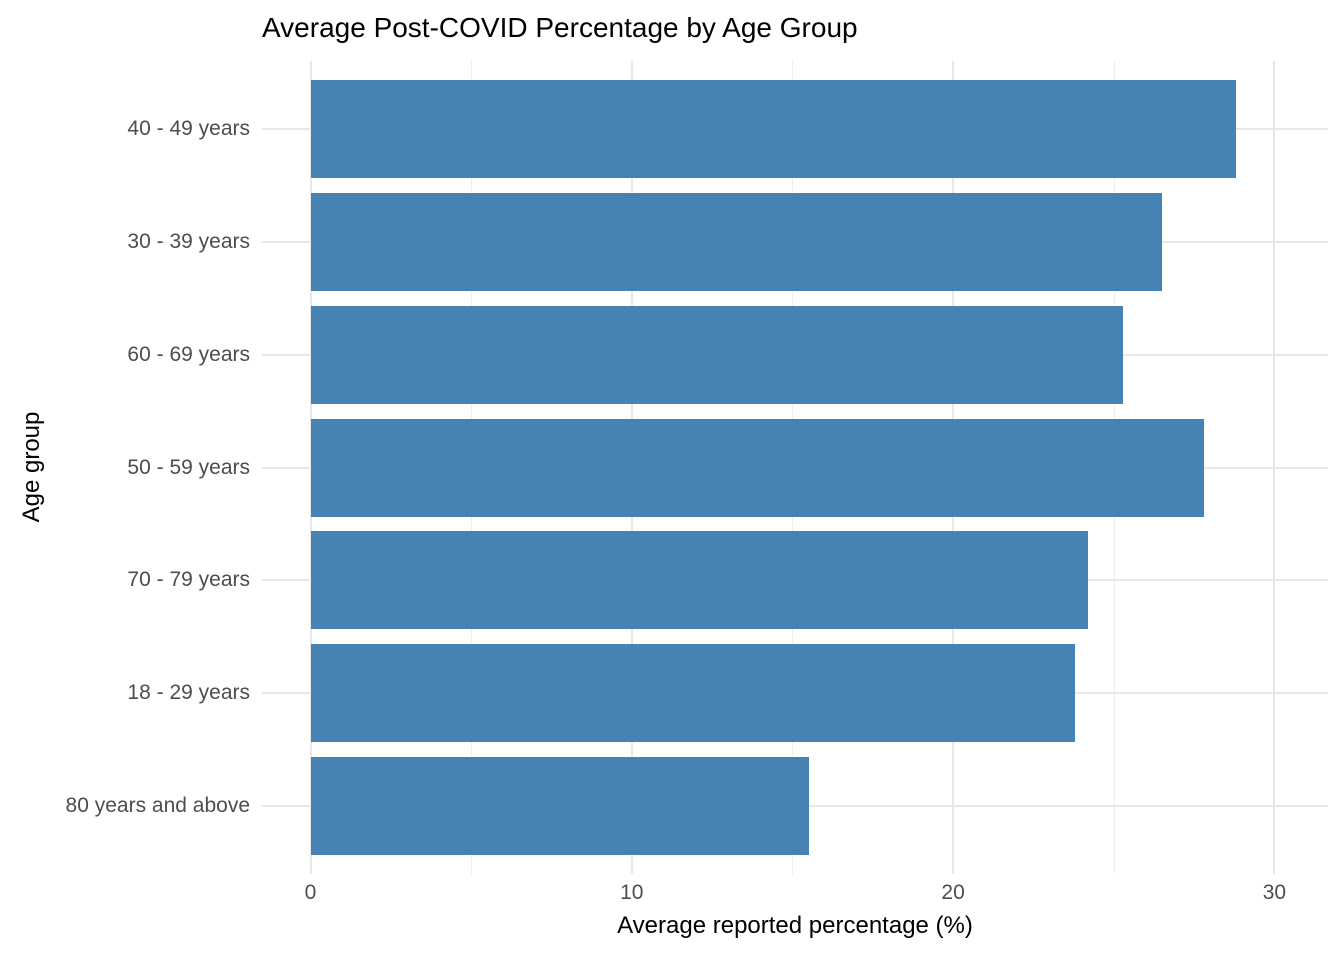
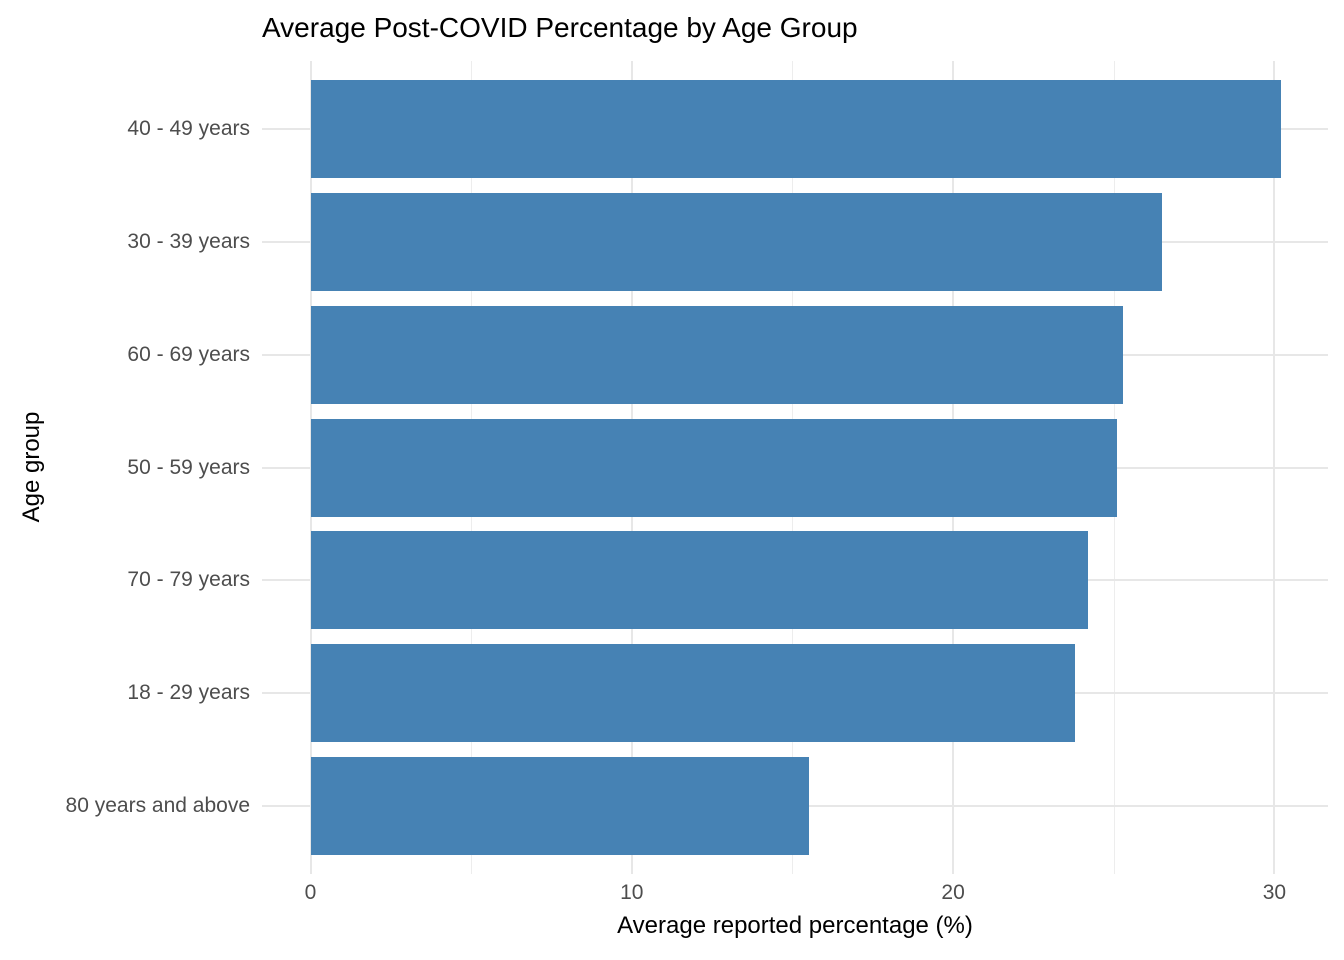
40 - 49 years: 28.8 -> 30.2
50 - 59 years: 27.8 -> 25.1
